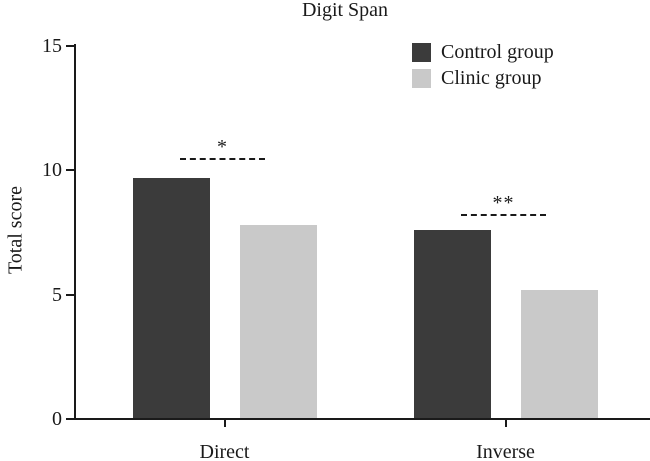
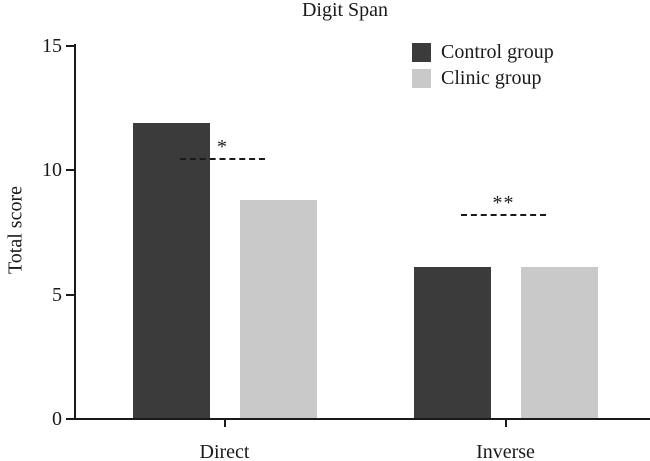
Control group/Direct: 9.7 -> 11.9
Clinic group/Direct: 7.8 -> 8.8
Control group/Inverse: 7.6 -> 6.1
Clinic group/Inverse: 5.2 -> 6.1
